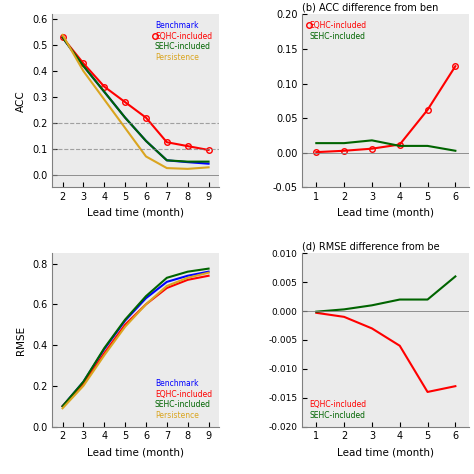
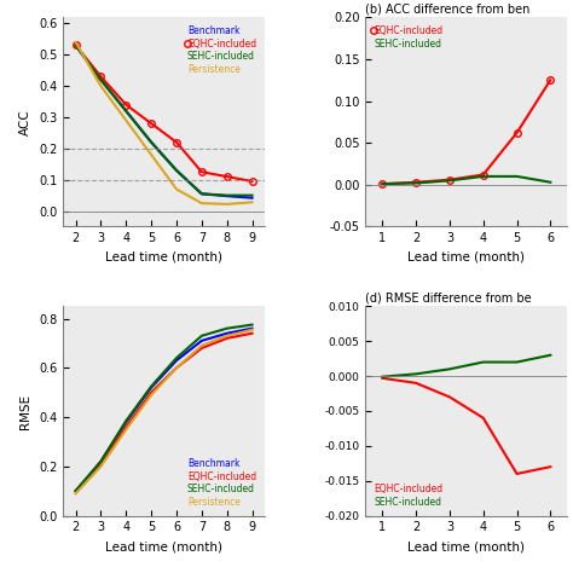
(b) ACC difference from ben/SEHC-included/1: 0.014 -> 0.001
(b) ACC difference from ben/SEHC-included/2: 0.014 -> 0.002
(b) ACC difference from ben/SEHC-included/3: 0.018 -> 0.005
(d) RMSE difference from be/SEHC-included/6: 0.0060 -> 0.0030
